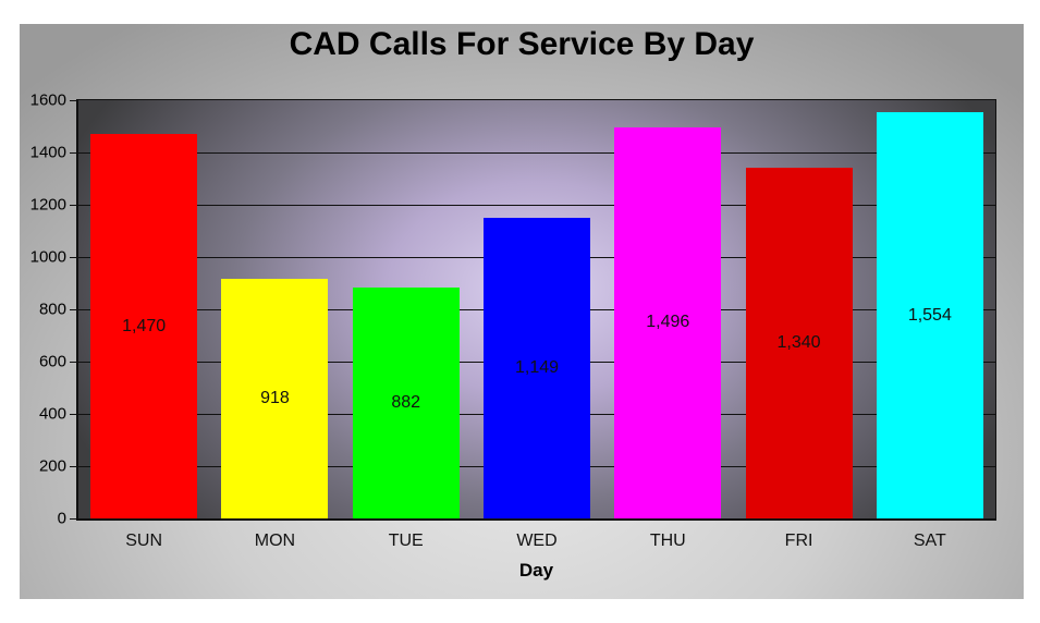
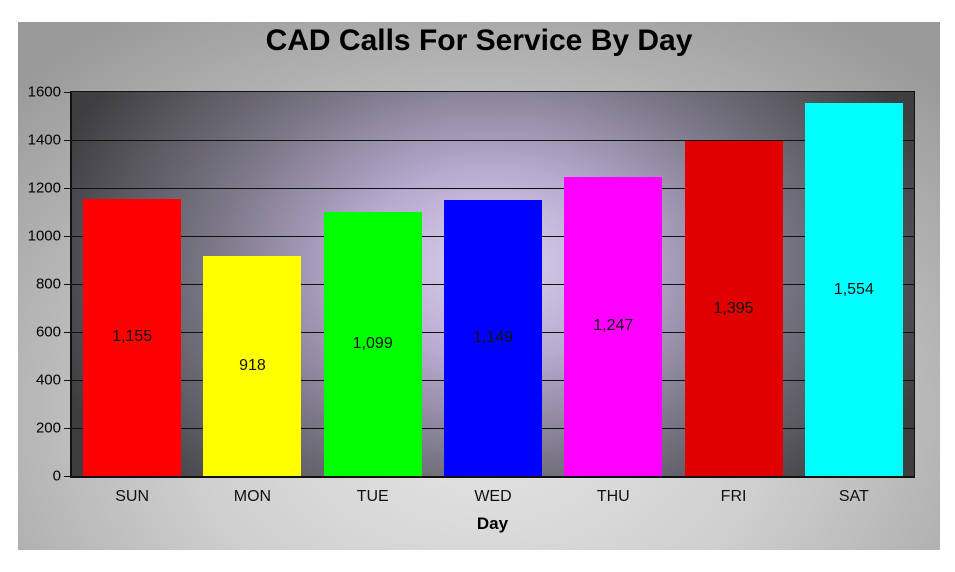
SUN: 1,470 -> 1,155
TUE: 882 -> 1,099
THU: 1,496 -> 1,247
FRI: 1,340 -> 1,395
